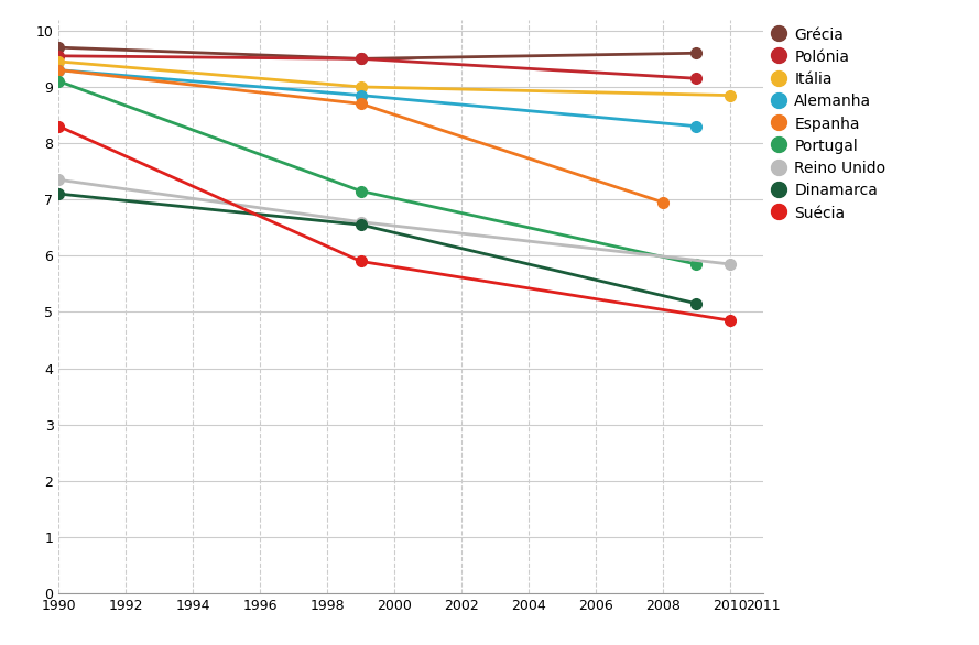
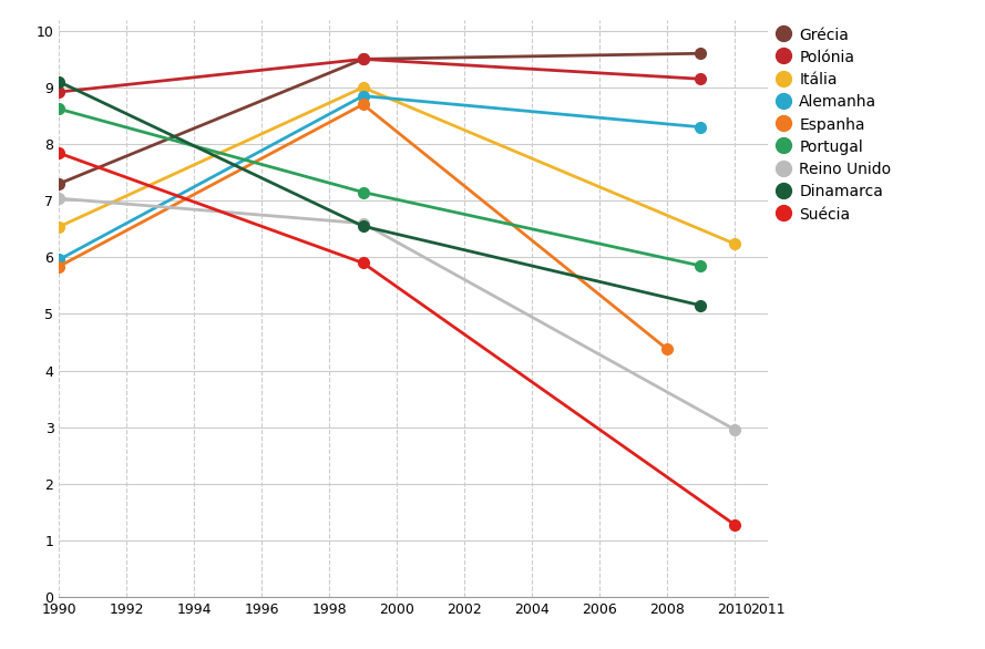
Grécia/1990: 9.7 -> 7.3
Polónia/1990: 9.55 -> 8.92
Itália/1990: 9.45 -> 6.54
Alemanha/1990: 9.30 -> 5.96
Espanha/1990: 9.30 -> 5.84
Portugal/1990: 9.10 -> 8.62
Reino Unido/1990: 7.35 -> 7.04
Dinamarca/1990: 7.10 -> 9.10
Suécia/1990: 8.30 -> 7.84
Espanha/2008: 6.95 -> 4.38
Itália/2010: 8.85 -> 6.24
Reino Unido/2010: 5.85 -> 2.96
Suécia/2010: 4.85 -> 1.28
